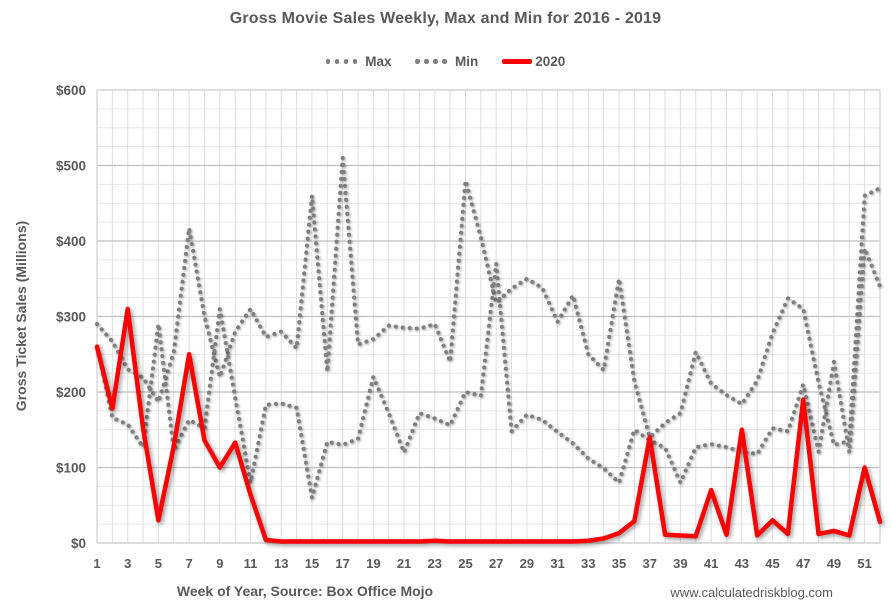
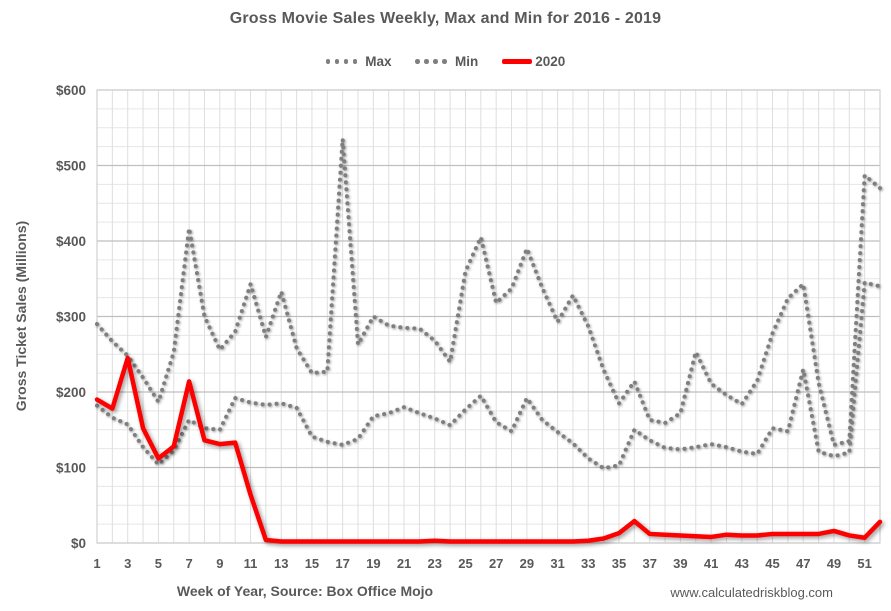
Min/1: $260 -> $180
2020/1: $260 -> $190
Max/3: $230 -> $250
2020/3: $310 -> $240
Min/5: $290 -> $100
2020/5: $30 -> $110
2020/7: $250 -> $210
Max/9: $220 -> $260
Min/9: $310 -> $150
2020/9: $100 -> $130
Max/11: $310 -> $340
Min/11: $80 -> $190
Max/13: $280 -> $330
Max/15: $460 -> $220
Min/15: $60 -> $140
Max/17: $510 -> $540
Max/19: $270 -> $300
Min/19: $220 -> $170
Min/21: $120 -> $180
Max/23: $290 -> $270
Max/25: $480 -> $360
Min/25: $200 -> $180
Min/27: $370 -> $160
Max/29: $350 -> $390
Min/29: $170 -> $190
Max/33: $250 -> $290
Max/35: $350 -> $180
Min/35: $80 -> $100
Max/37: $140 -> $160
2020/37: $140 -> $10
Min/39: $80 -> $120
2020/41: $70 -> $10
2020/43: $150 -> $10
2020/45: $30 -> $10
Max/47: $310 -> $340
Min/47: $210 -> $230
2020/47: $190 -> $10
Min/49: $240 -> $120
Max/51: $460 -> $490
Min/51: $390 -> $340
2020/51: $100 -> $10
